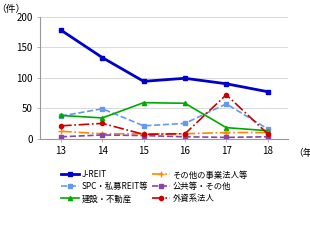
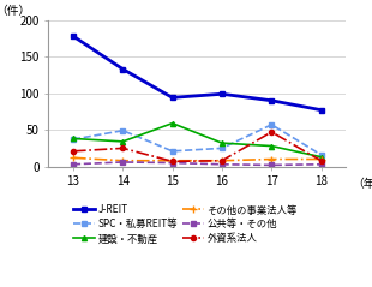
建設・不動産/16: 58 -> 32
建設・不動産/17: 18 -> 28
外資系法人/17: 72 -> 47
